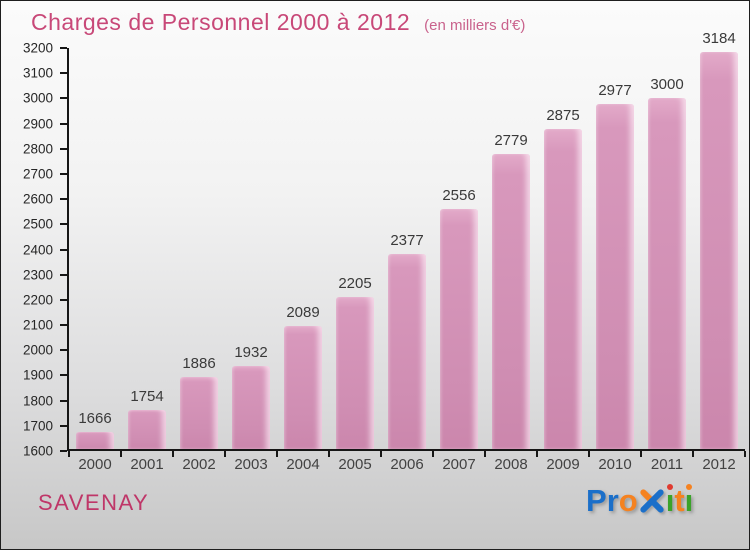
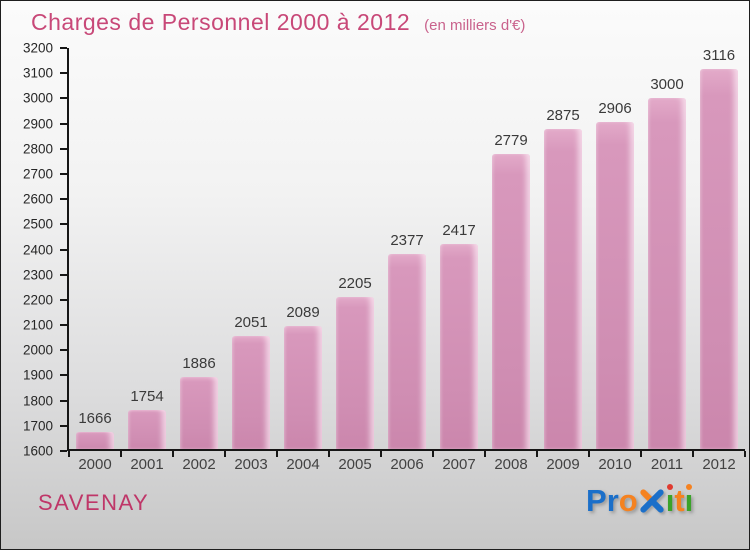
2003: 1932 -> 2051
2007: 2556 -> 2417
2010: 2977 -> 2906
2012: 3184 -> 3116
